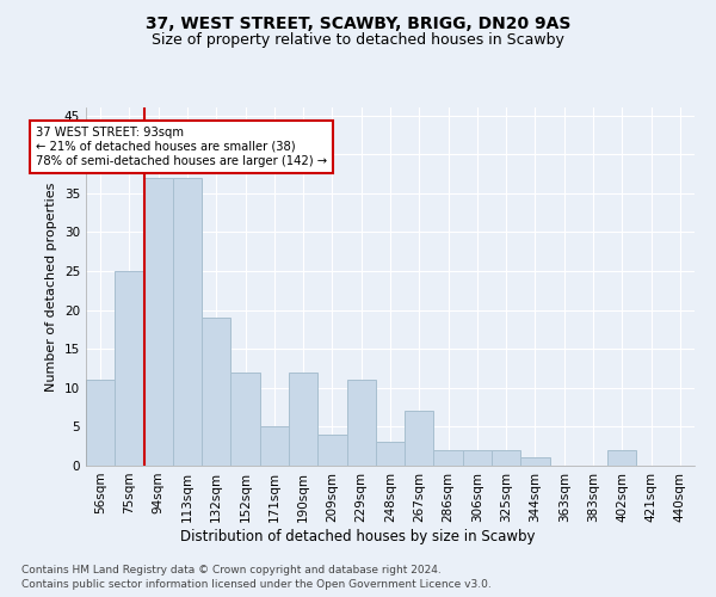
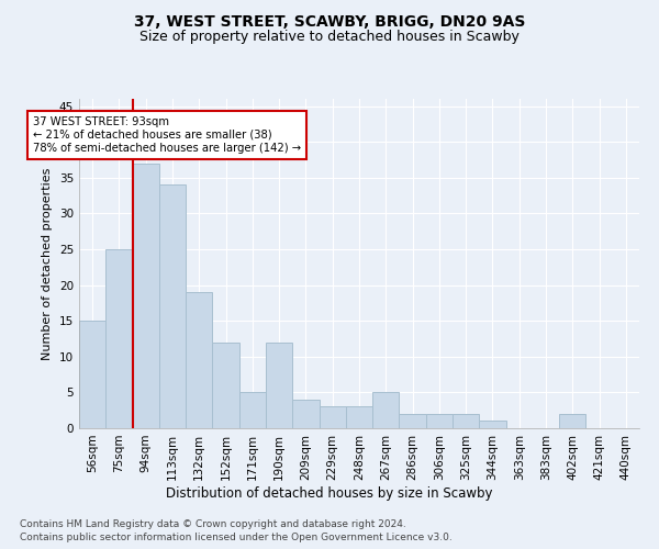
56sqm: 11 -> 15
113sqm: 37 -> 34
229sqm: 11 -> 3
267sqm: 7 -> 5
